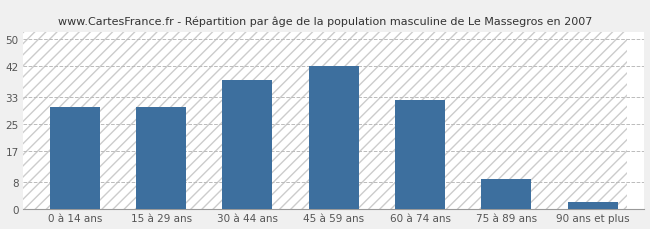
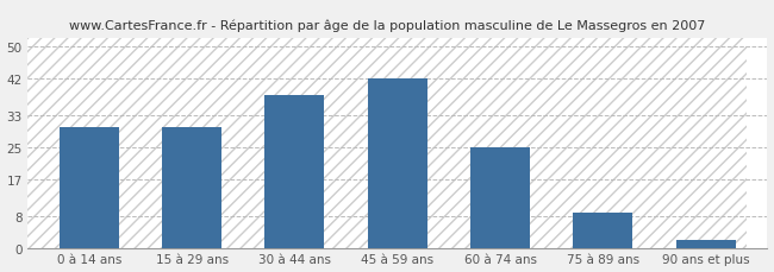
60 à 74 ans: 32 -> 25
